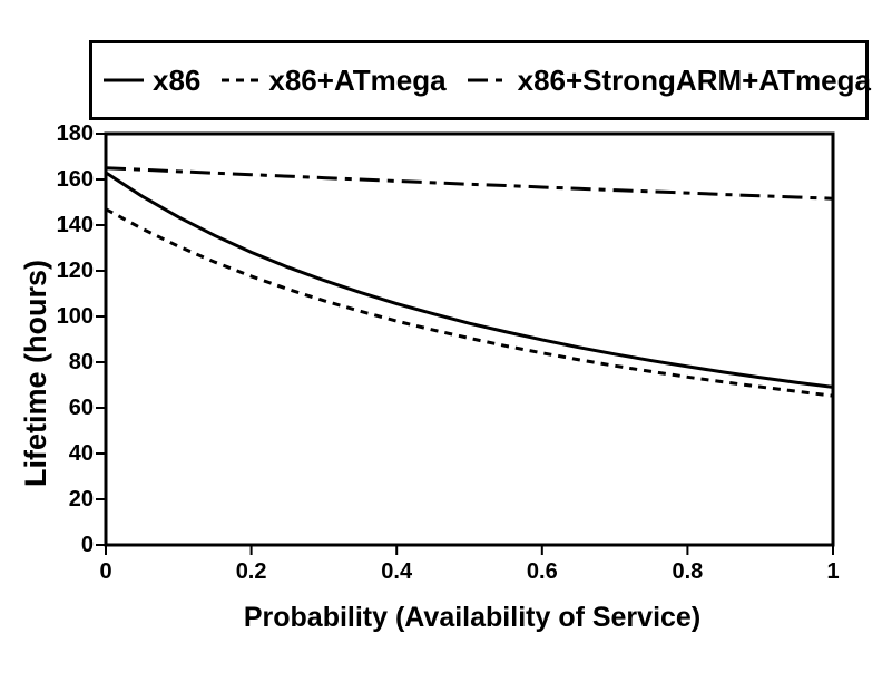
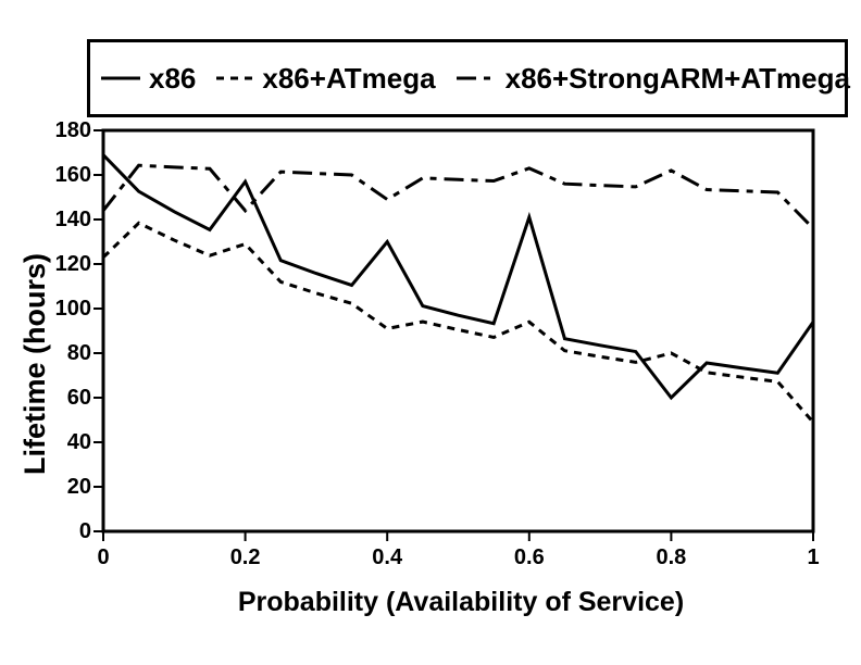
x86/0: 163 -> 169
x86+ATmega/0: 147 -> 123
x86+StrongARM+ATmega/0: 165 -> 144
x86/0.2: 128 -> 157
x86+ATmega/0.2: 118 -> 129
x86+StrongARM+ATmega/0.2: 162 -> 144
x86/0.4: 106 -> 130
x86+ATmega/0.4: 98 -> 91
x86+StrongARM+ATmega/0.4: 159 -> 149
x86/0.6: 90 -> 141
x86+ATmega/0.6: 84 -> 94
x86+StrongARM+ATmega/0.6: 157 -> 163
x86/0.8: 78 -> 60
x86+ATmega/0.8: 74 -> 80
x86+StrongARM+ATmega/0.8: 154 -> 162
x86/1: 69 -> 94
x86+ATmega/1: 65 -> 49
x86+StrongARM+ATmega/1: 152 -> 136
